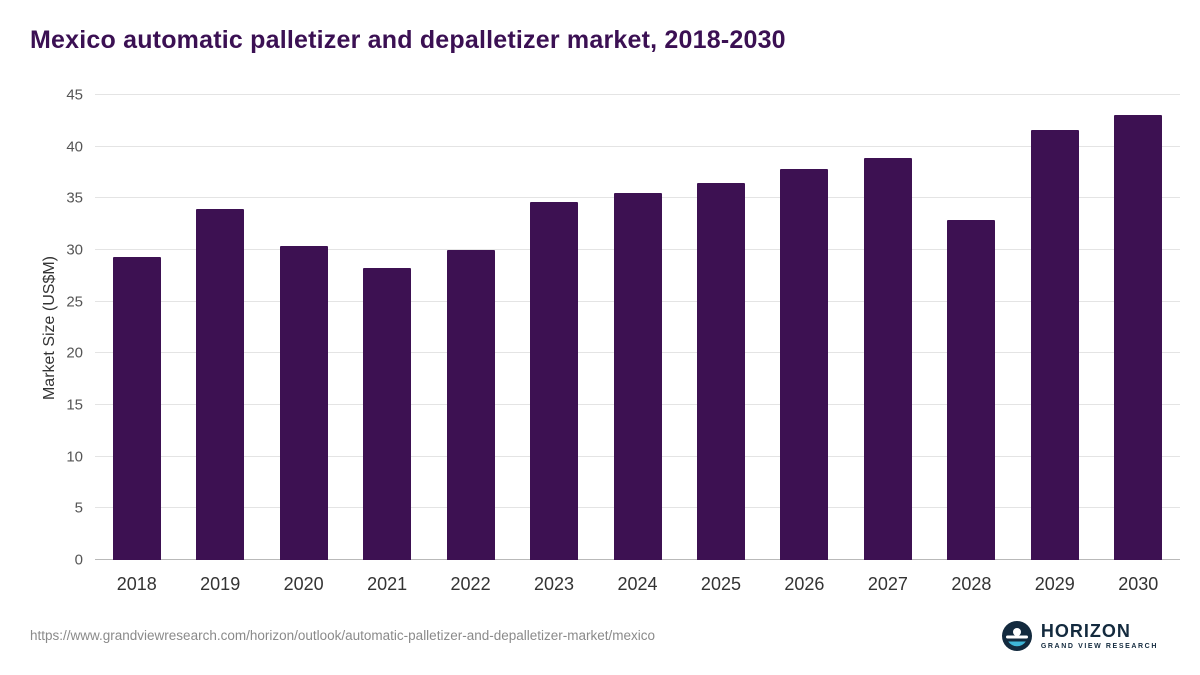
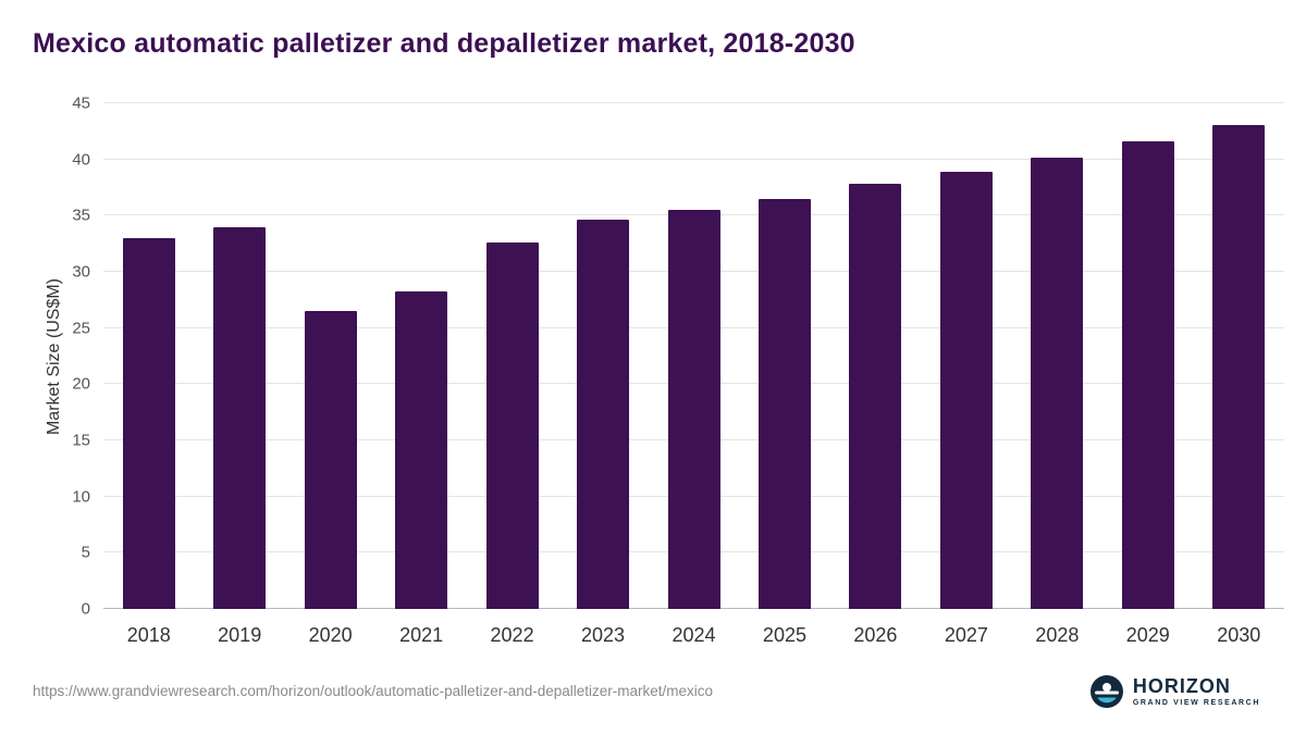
2018: 29.3 -> 33.0
2020: 30.4 -> 26.5
2022: 30.0 -> 32.6
2028: 32.9 -> 40.2
